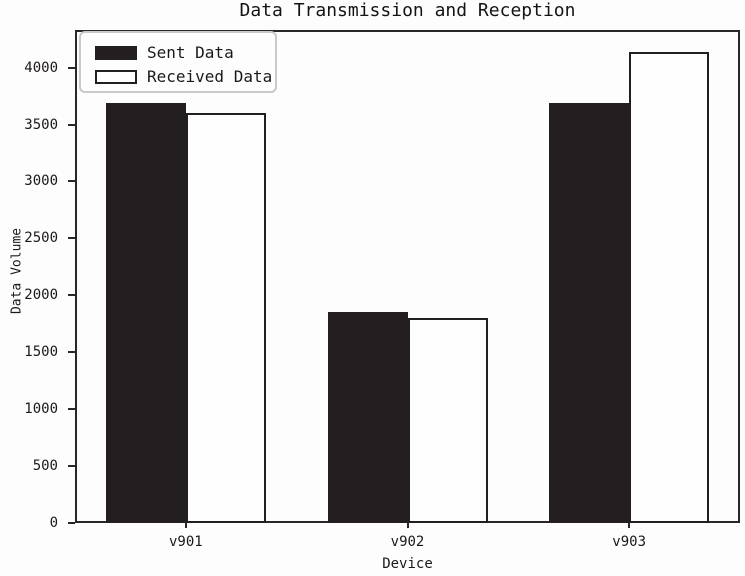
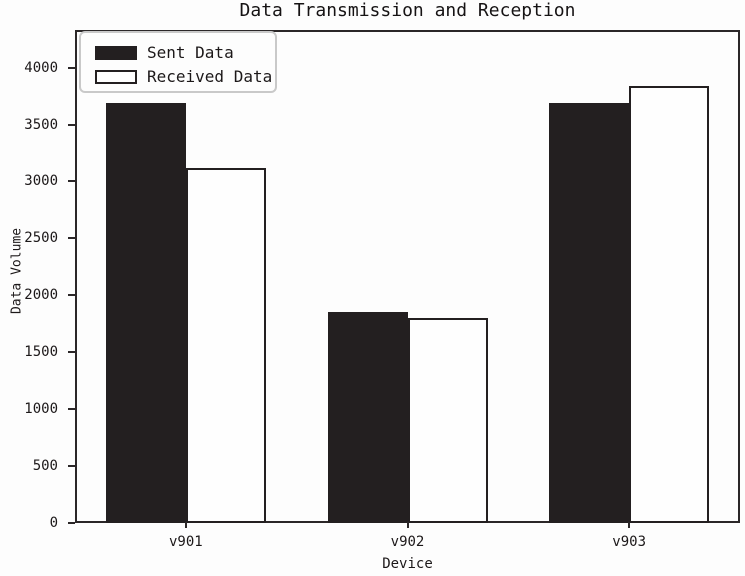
Received Data/v901: 3600 -> 3120
Received Data/v903: 4140 -> 3840
